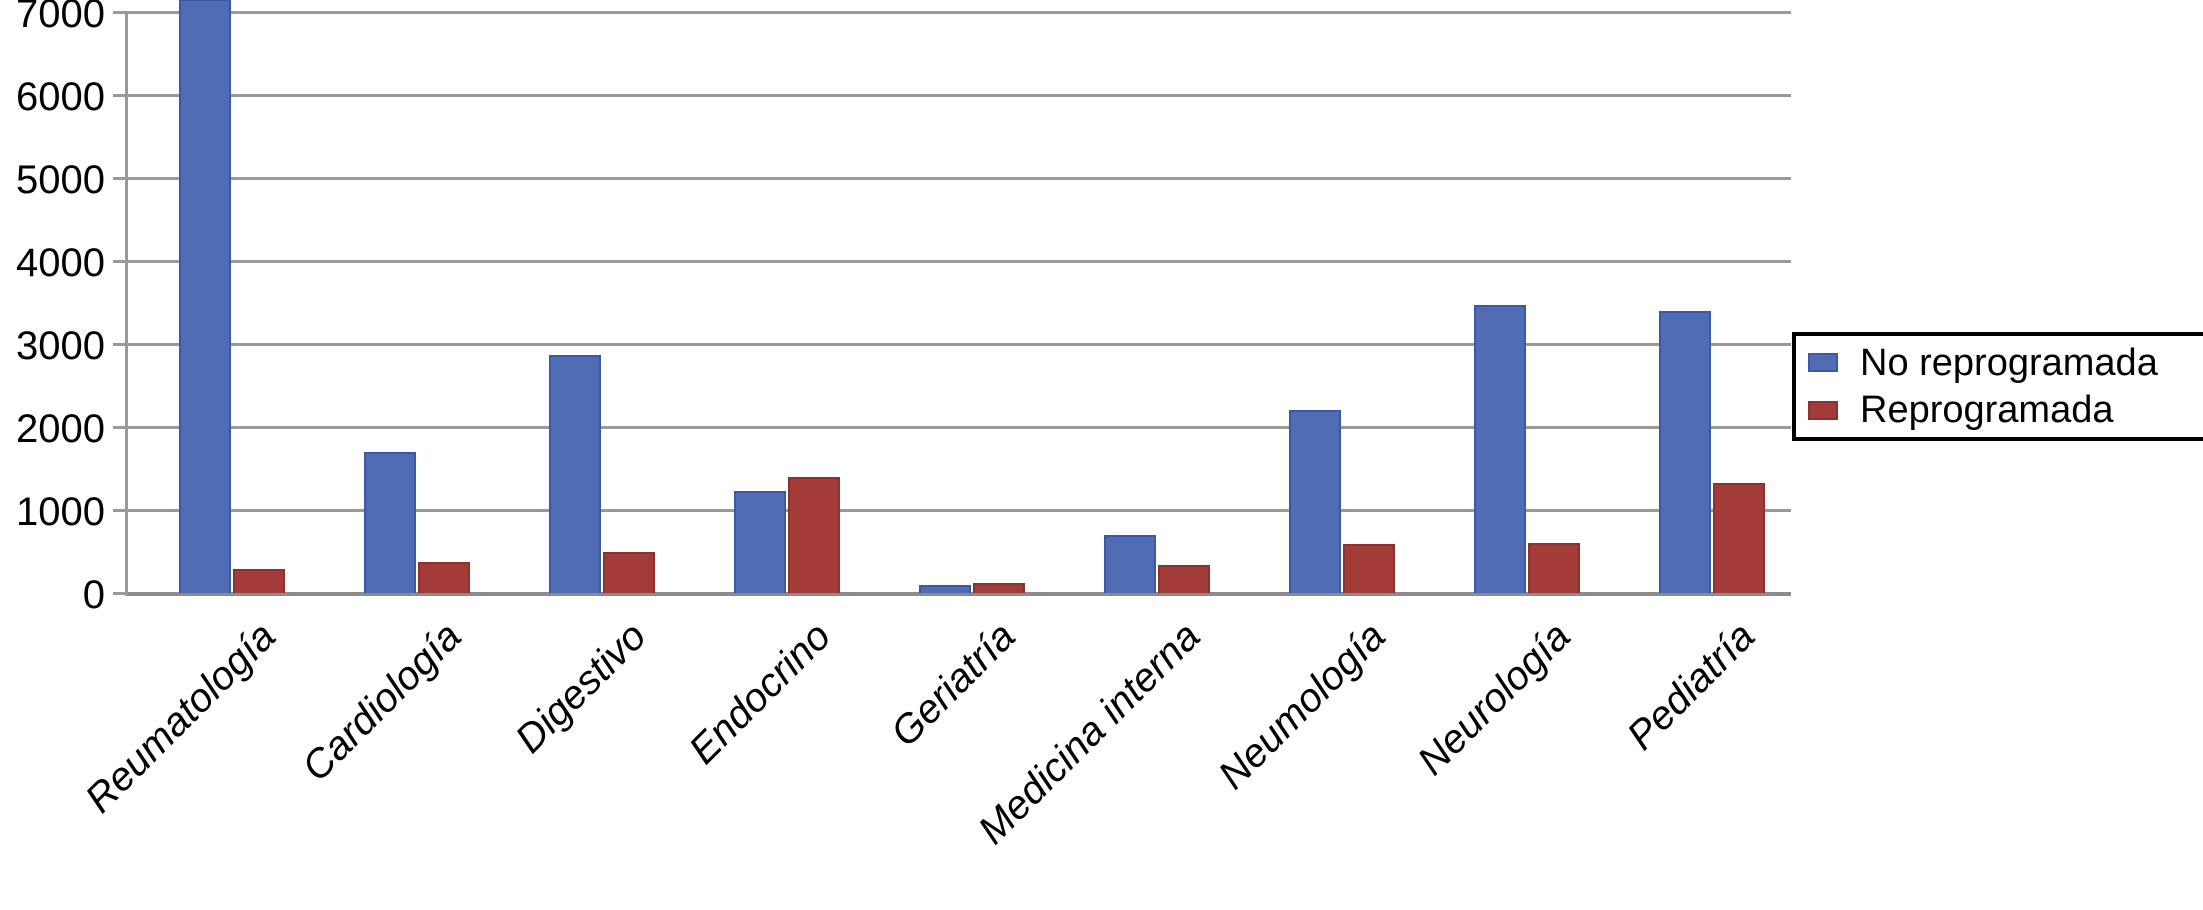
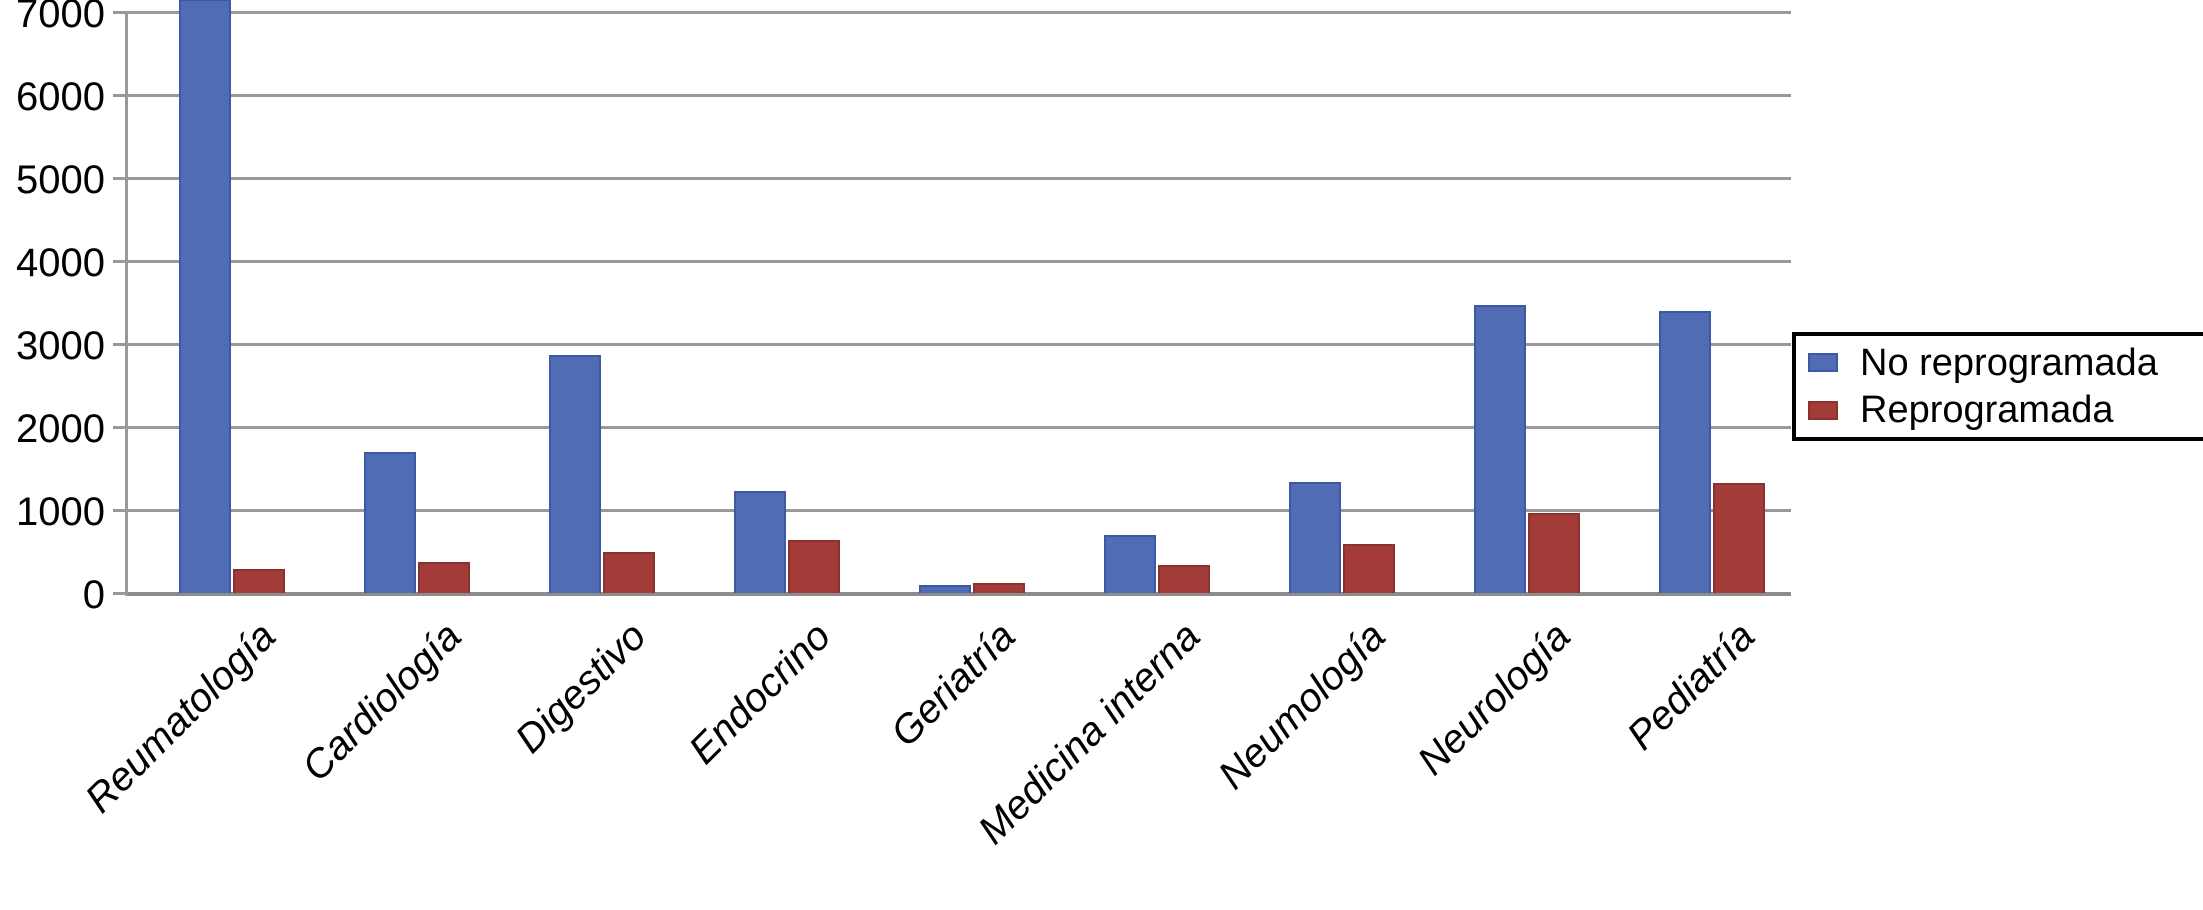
Reprogramada/Endocrino: 1400 -> 600
No reprogramada/Neumología: 2200 -> 1300
Reprogramada/Neurología: 600 -> 1000
